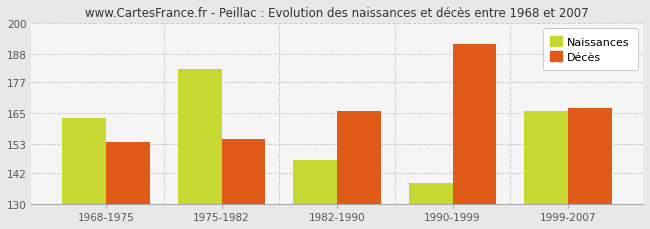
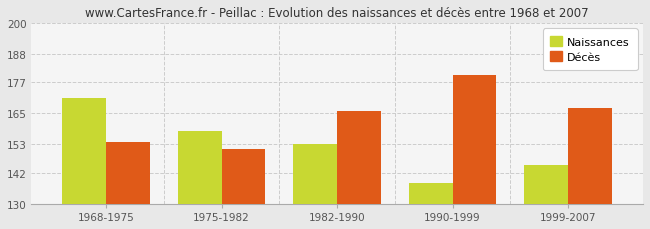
Naissances/1968-1975: 163 -> 171
Naissances/1975-1982: 182 -> 158
Décès/1975-1982: 155 -> 151
Naissances/1982-1990: 147 -> 153
Décès/1990-1999: 192 -> 180
Naissances/1999-2007: 166 -> 145
